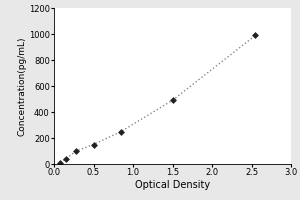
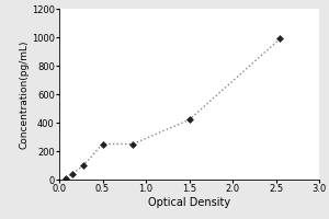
0.5: 150 -> 250
1.5: 490 -> 420
